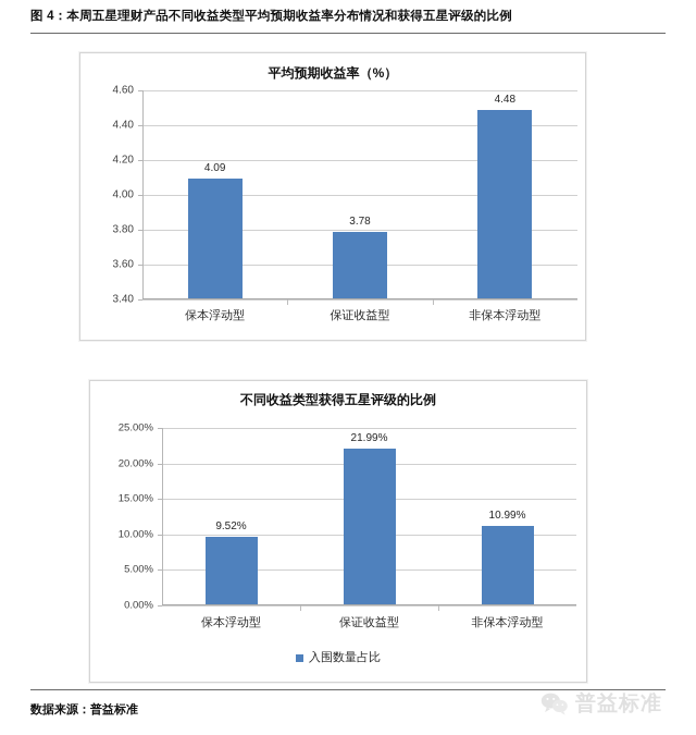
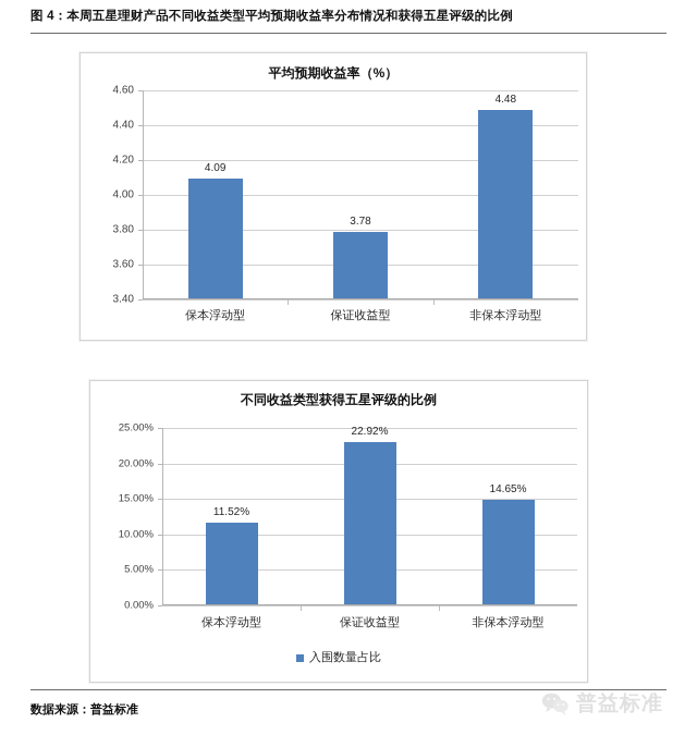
不同收益类型获得五星评级的比例/保本浮动型: 9.52% -> 11.52%
不同收益类型获得五星评级的比例/保证收益型: 21.99% -> 22.92%
不同收益类型获得五星评级的比例/非保本浮动型: 10.99% -> 14.65%
